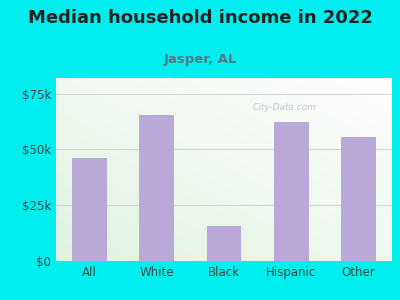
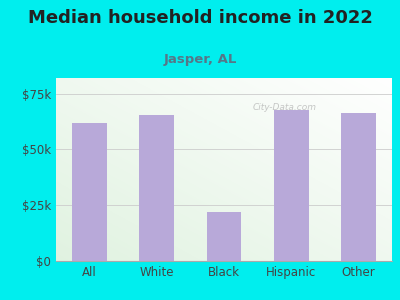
All: $46.0k -> $62.0k
Black: $15.5k -> $22.0k
Hispanic: $62.5k -> $67.5k
Other: $55.5k -> $66.5k
